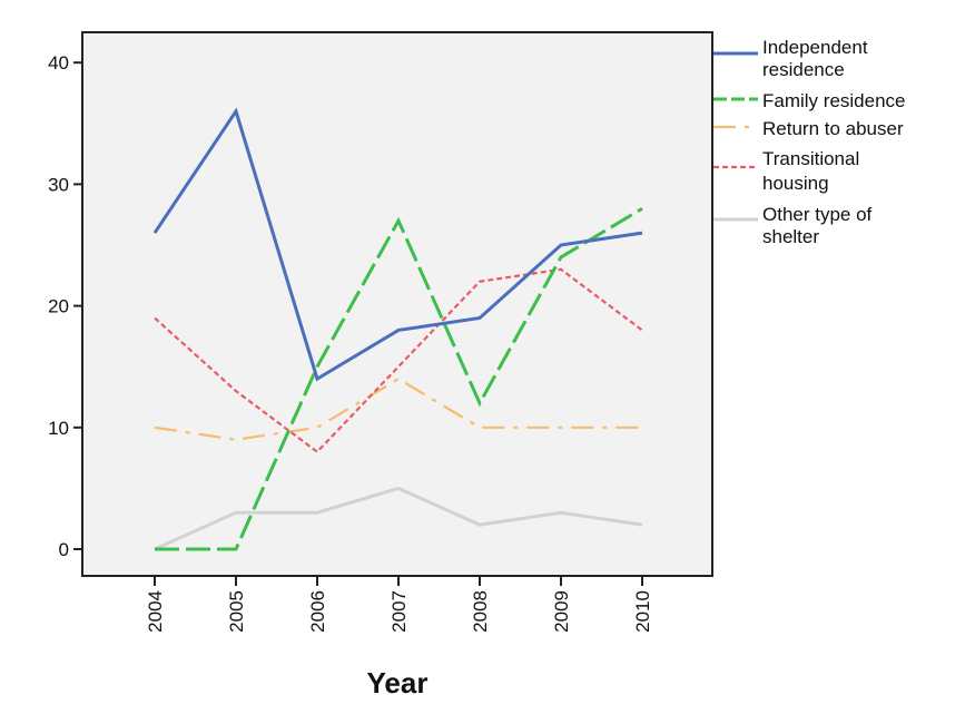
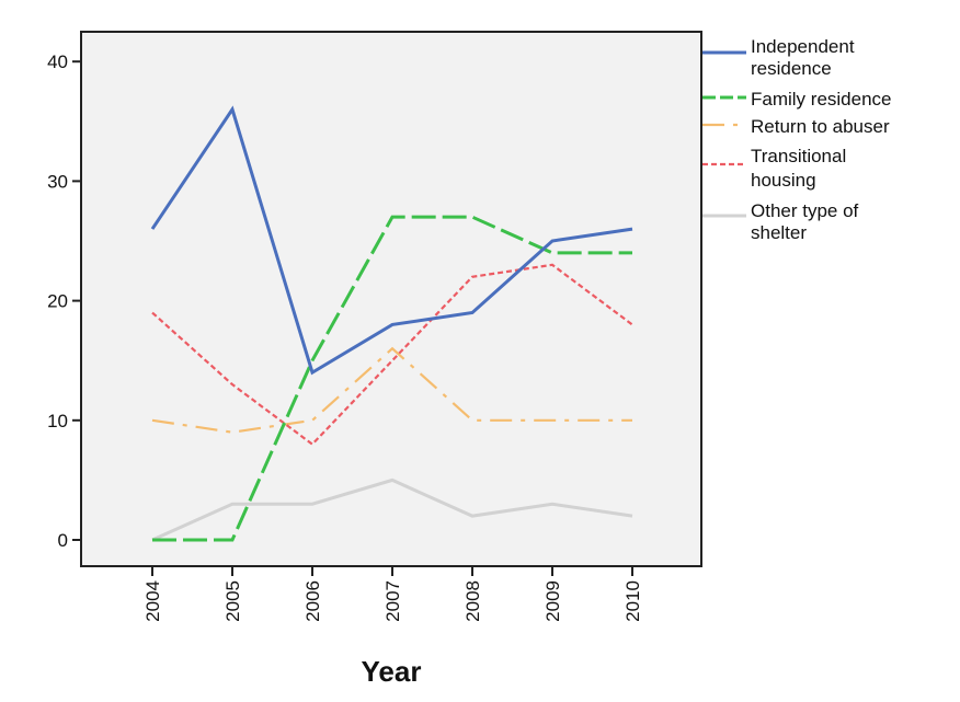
Return to abuser/2007: 14 -> 16
Family residence/2008: 12 -> 27
Family residence/2010: 28 -> 24
